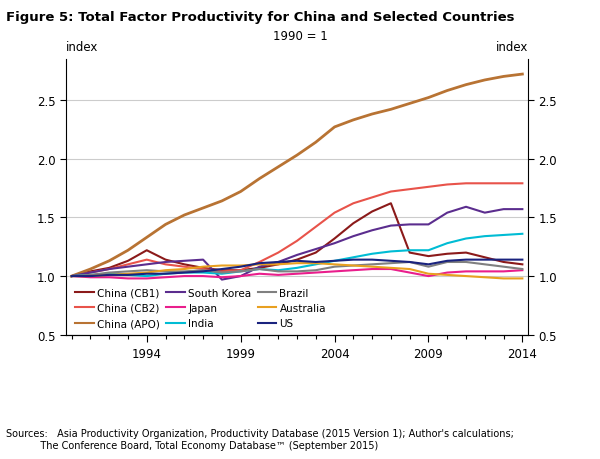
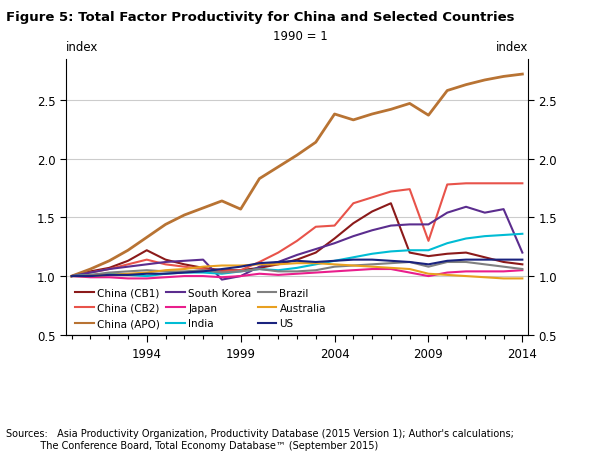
China (APO)/1999: 1.72 -> 1.57
China (CB2)/2004: 1.54 -> 1.43
China (APO)/2004: 2.27 -> 2.38
China (CB2)/2009: 1.76 -> 1.30
China (APO)/2009: 2.52 -> 2.37
South Korea/2014: 1.57 -> 1.20
